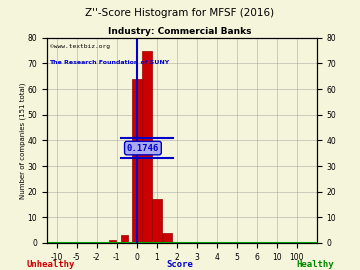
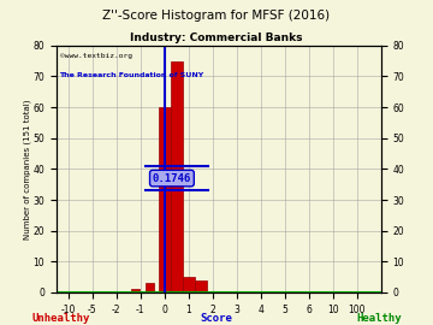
0: 64 -> 60
1: 17 -> 5
